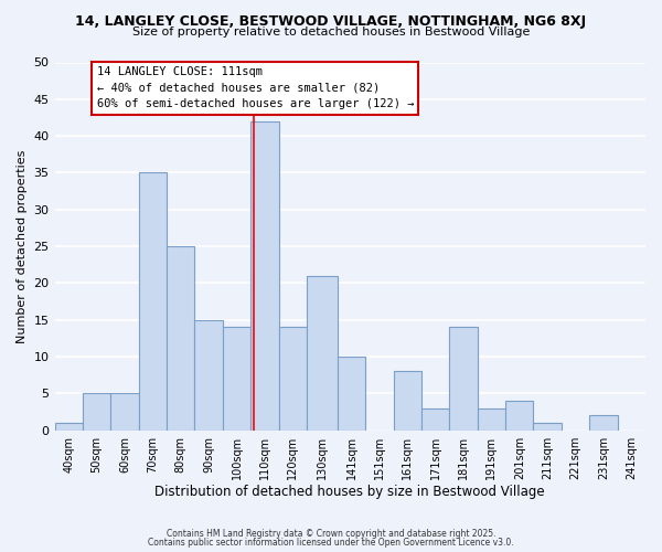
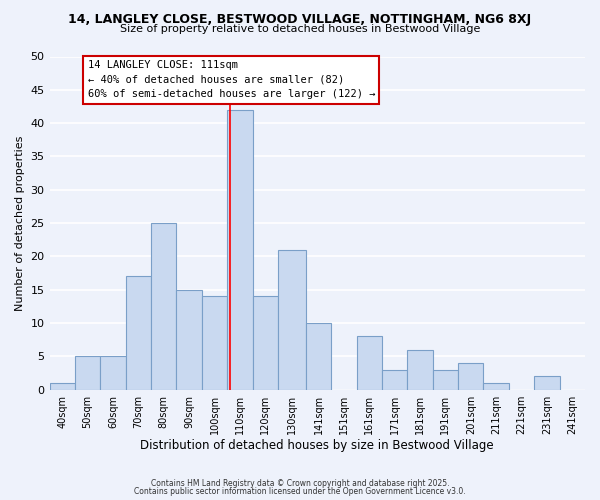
70sqm: 35 -> 17
181sqm: 14 -> 6
